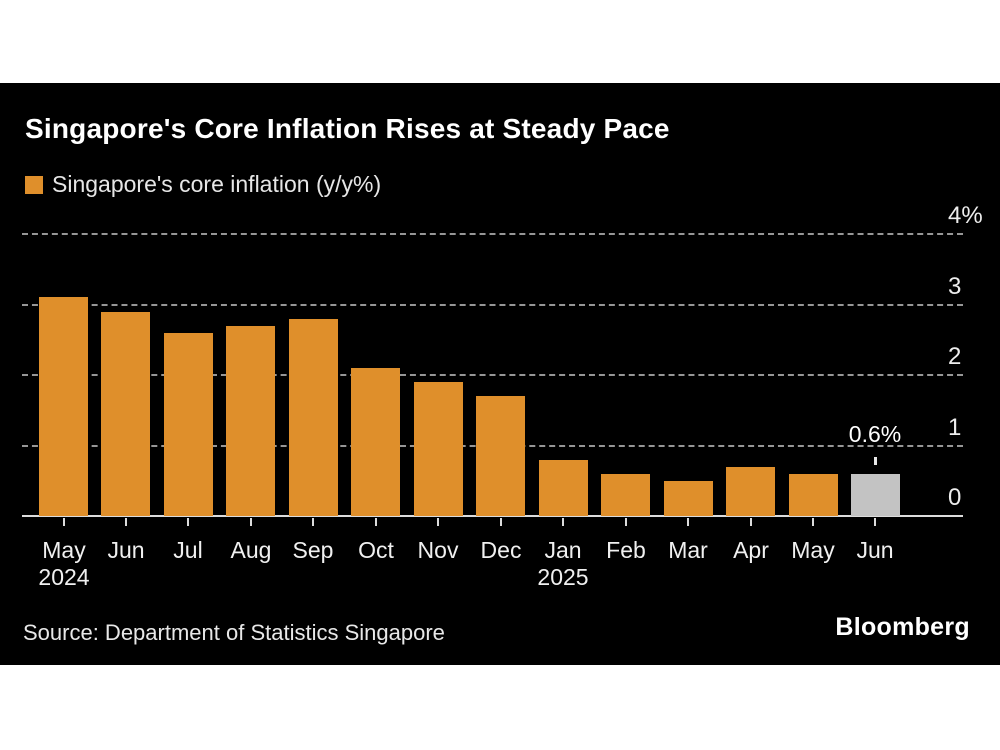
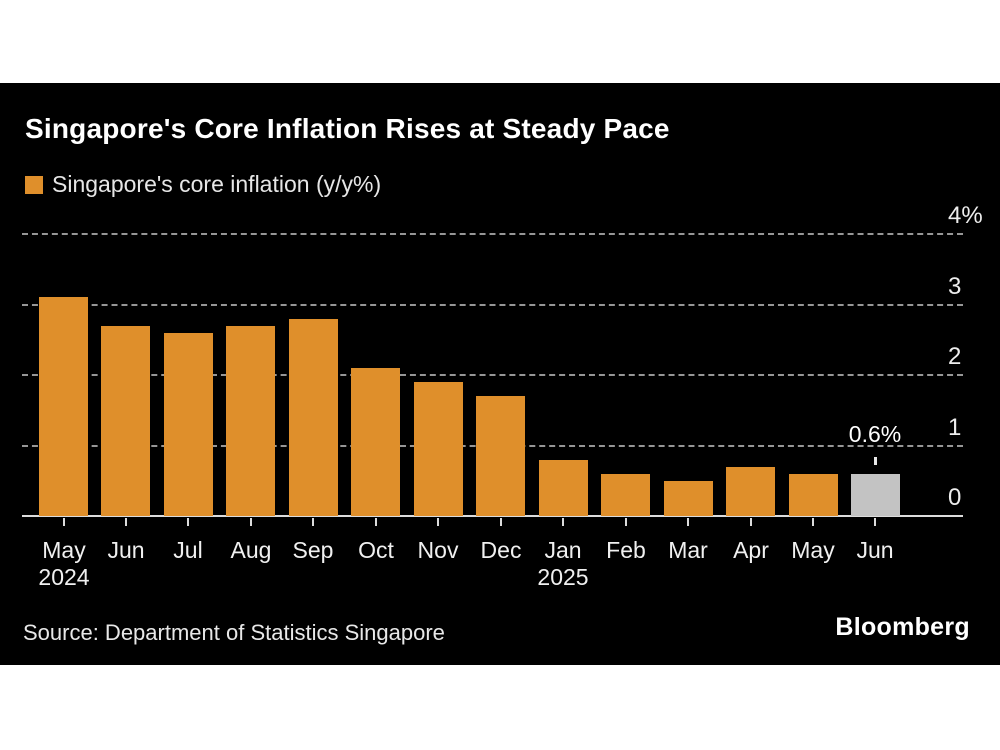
Jun 2024: 2.9% -> 2.7%
